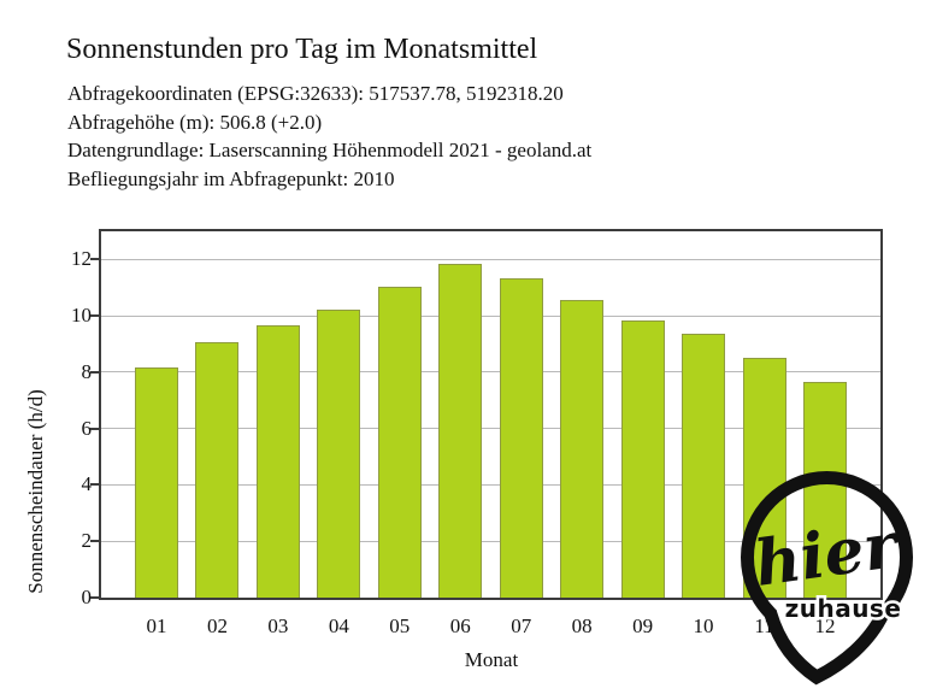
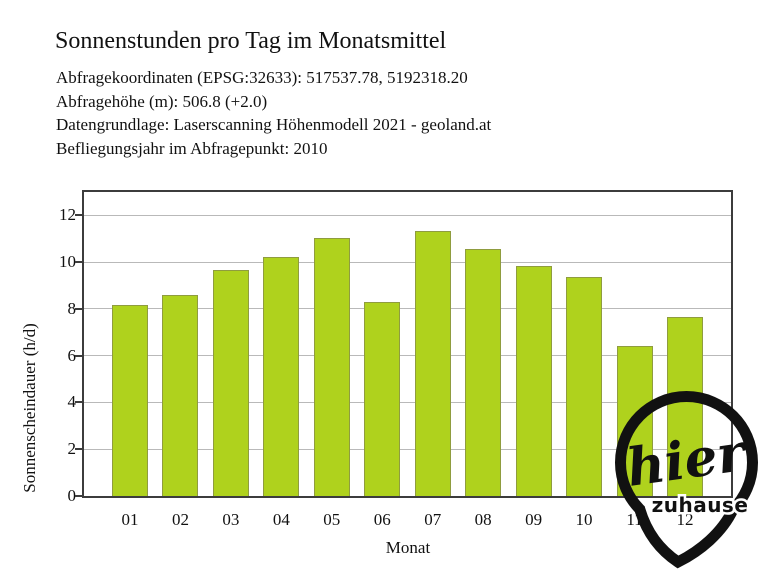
02: 9.1 -> 8.6
06: 11.8 -> 8.3
11: 8.5 -> 6.4
